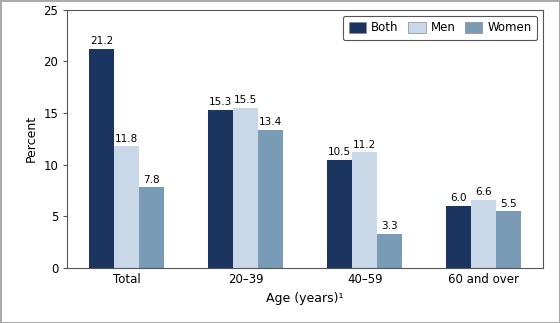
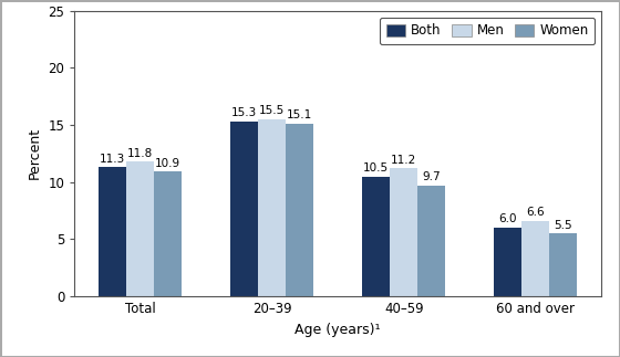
Both/Total: 21.2 -> 11.3
Women/Total: 7.8 -> 10.9
Women/20–39: 13.4 -> 15.1
Women/40–59: 3.3 -> 9.7
